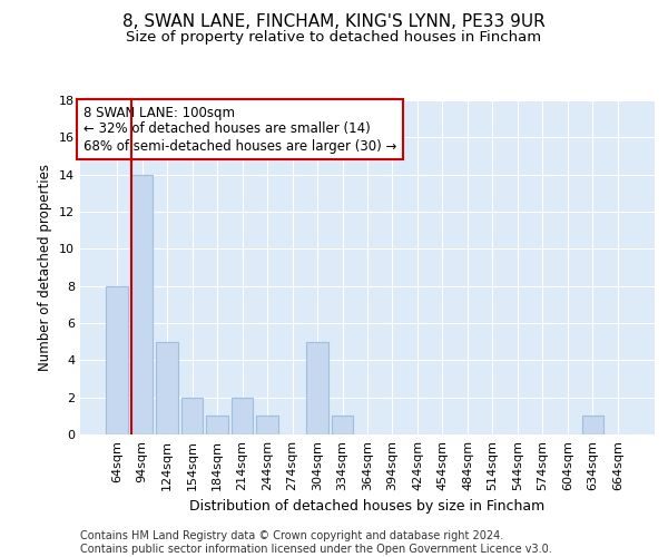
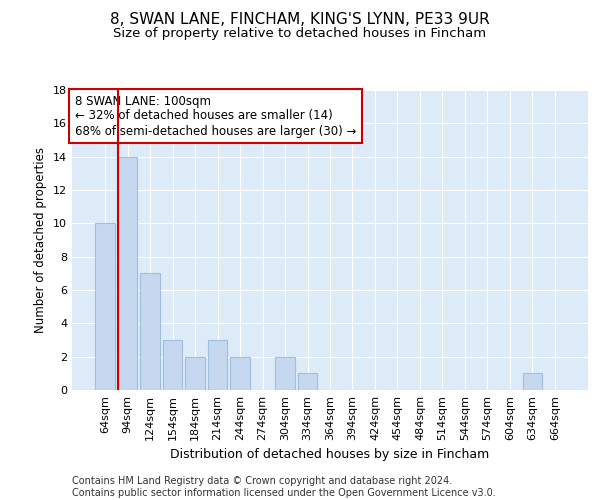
64sqm: 8 -> 10
124sqm: 5 -> 7
154sqm: 2 -> 3
184sqm: 1 -> 2
214sqm: 2 -> 3
244sqm: 1 -> 2
304sqm: 5 -> 2
